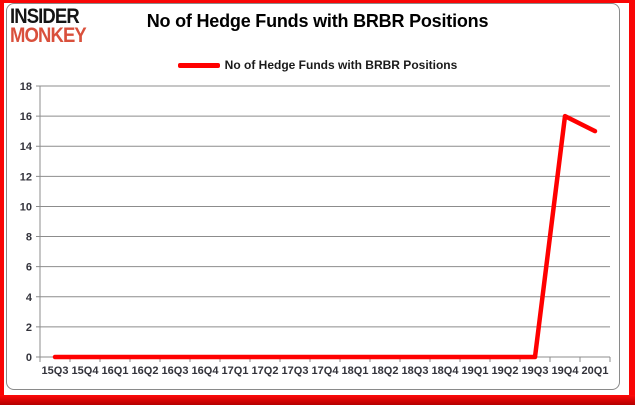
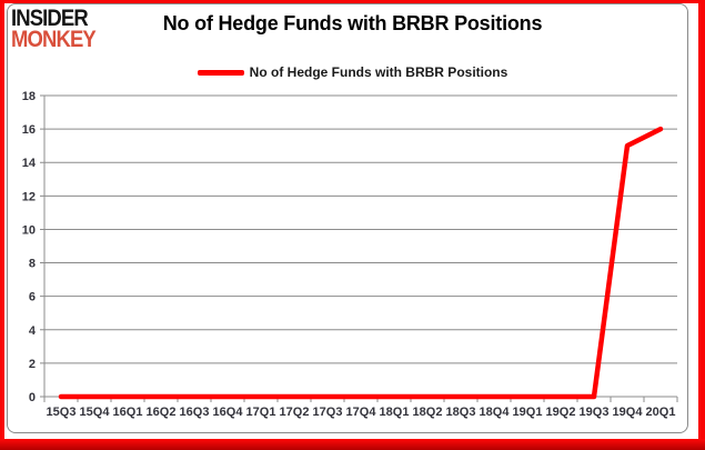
19Q4: 16 -> 15
20Q1: 15 -> 16
